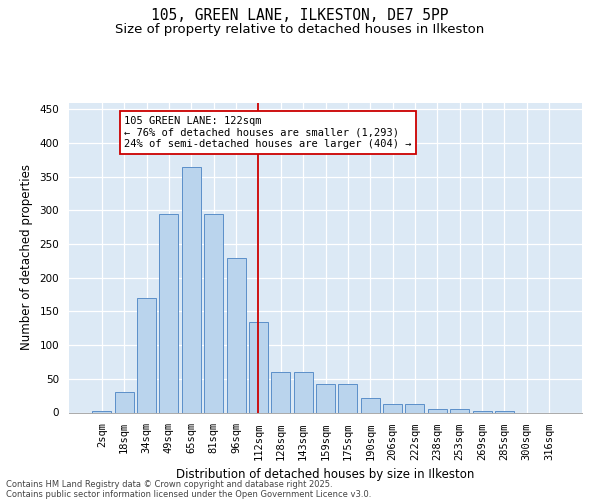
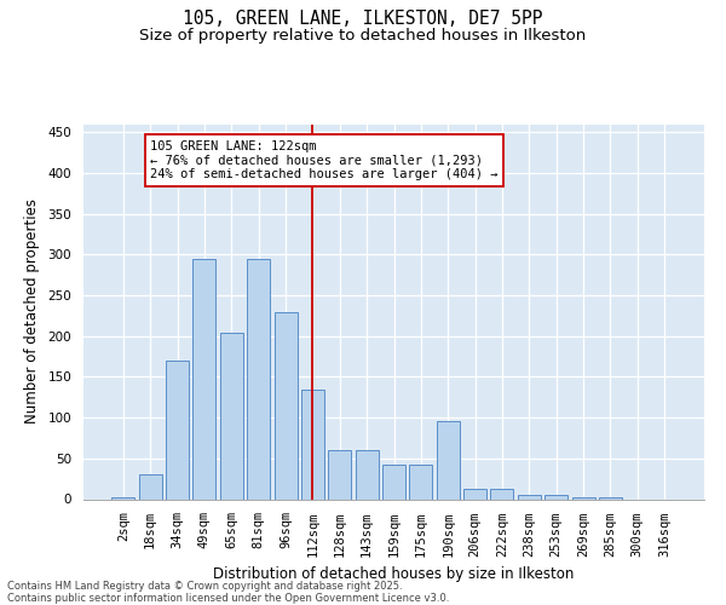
65sqm: 365 -> 204
190sqm: 22 -> 96
